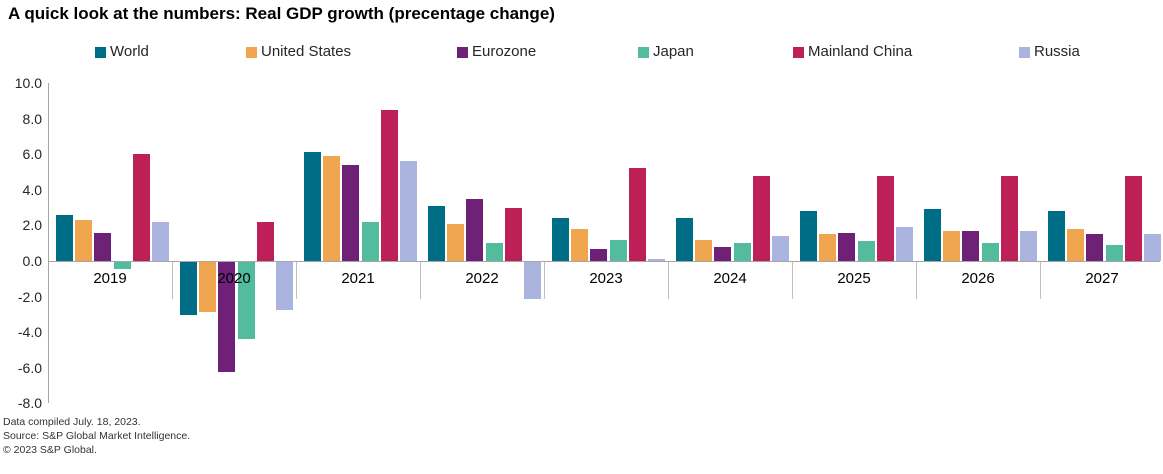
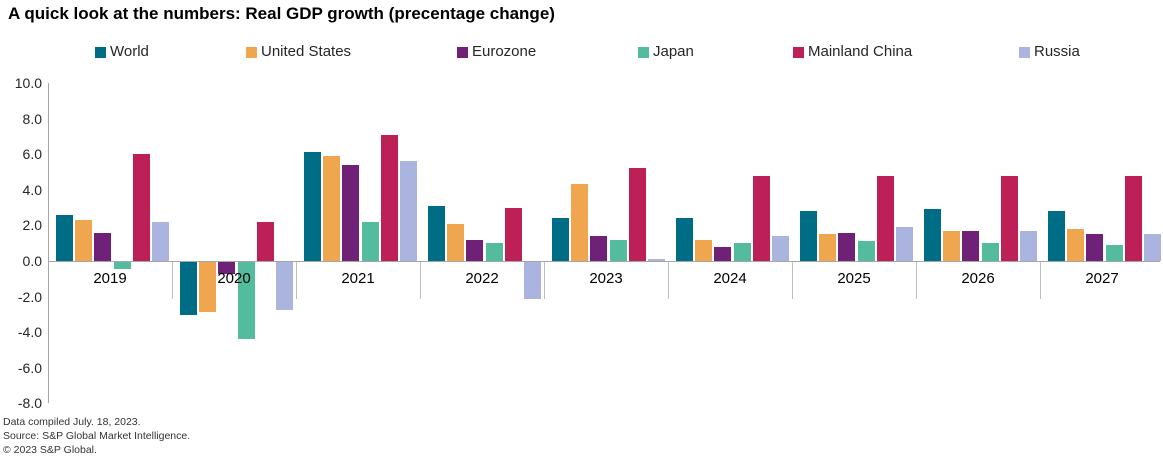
Eurozone/2020: -6.2 -> -0.7
Mainland China/2021: 8.5 -> 7.1
Eurozone/2022: 3.5 -> 1.2
United States/2023: 1.8 -> 4.3
Eurozone/2023: 0.7 -> 1.4
